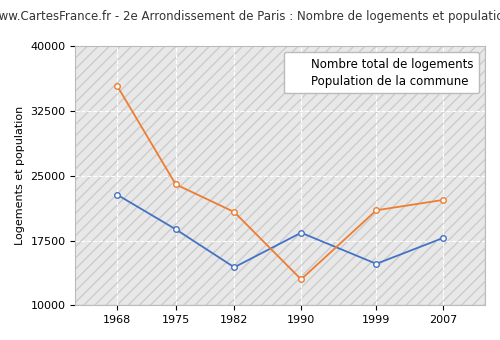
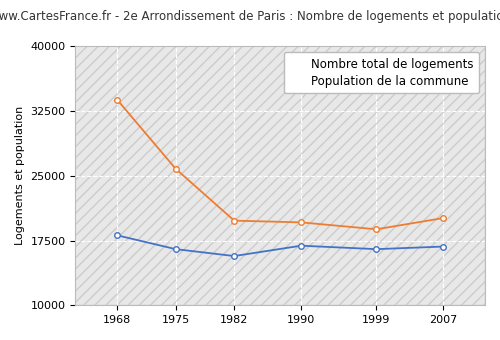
Nombre total de logements/1968: 22800 -> 18100
Population de la commune/1968: 35400 -> 33800
Nombre total de logements/1975: 18800 -> 16500
Population de la commune/1975: 24000 -> 25800
Nombre total de logements/1982: 14400 -> 15700
Population de la commune/1982: 20800 -> 19800
Nombre total de logements/1990: 18400 -> 16900
Population de la commune/1990: 13000 -> 19600
Nombre total de logements/1999: 14800 -> 16500
Population de la commune/1999: 21000 -> 18800
Nombre total de logements/2007: 17800 -> 16800
Population de la commune/2007: 22200 -> 20100
